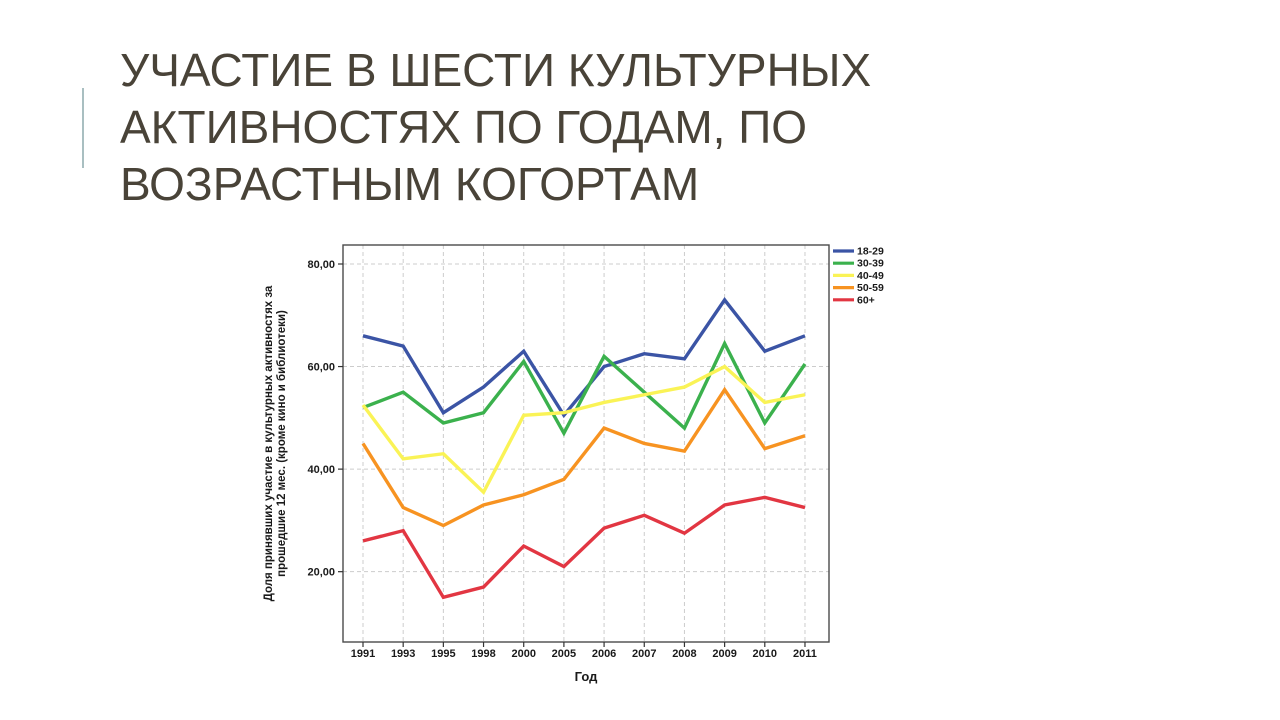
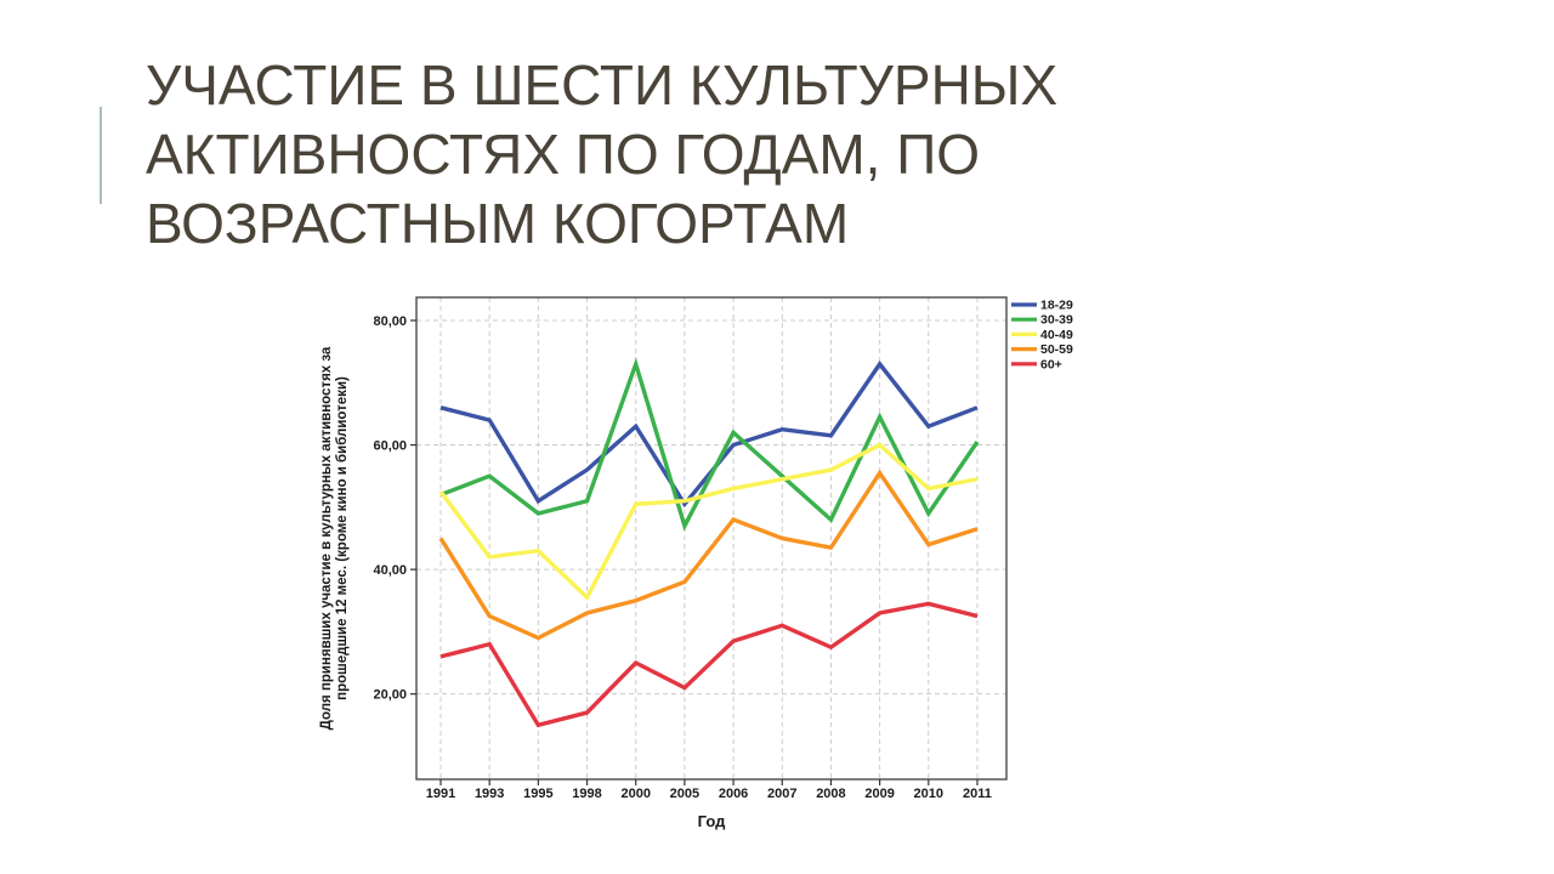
30-39/2000: 61 -> 73
